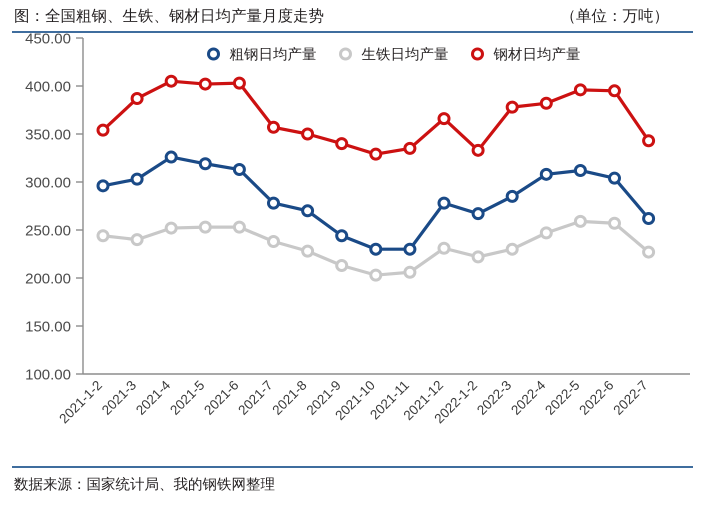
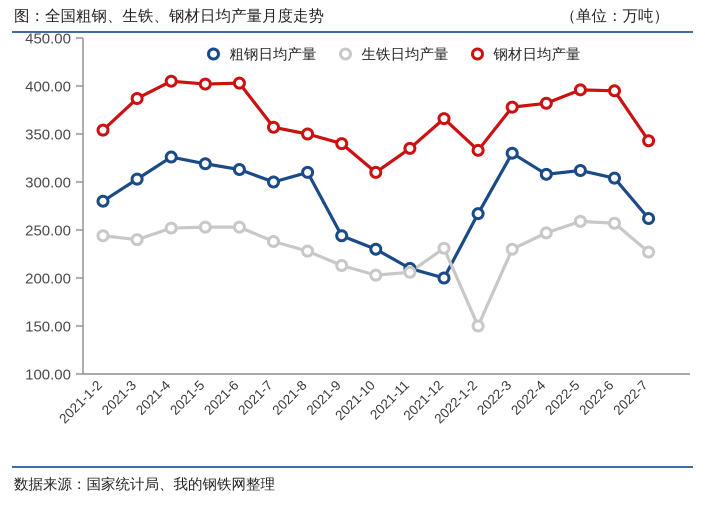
粗钢日均产量/2021-1-2: 300 -> 280
粗钢日均产量/2021-7: 280 -> 300
粗钢日均产量/2021-8: 270 -> 310
钢材日均产量/2021-10: 330 -> 310
粗钢日均产量/2021-11: 230 -> 210
粗钢日均产量/2021-12: 280 -> 200
生铁日均产量/2022-1-2: 220 -> 150
粗钢日均产量/2022-3: 280 -> 330
